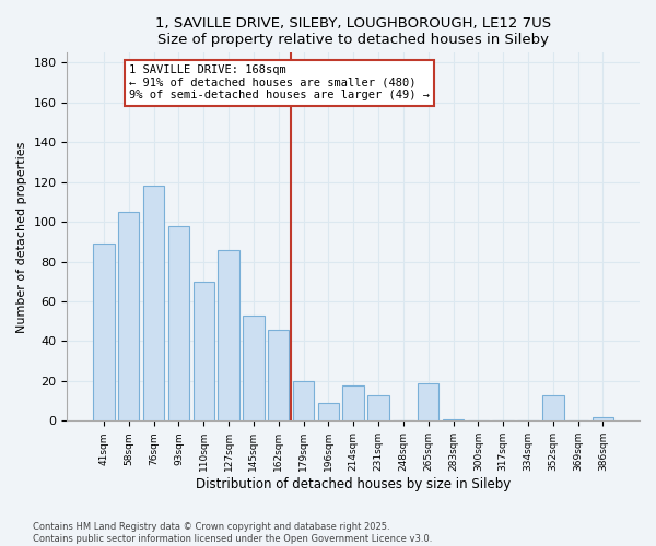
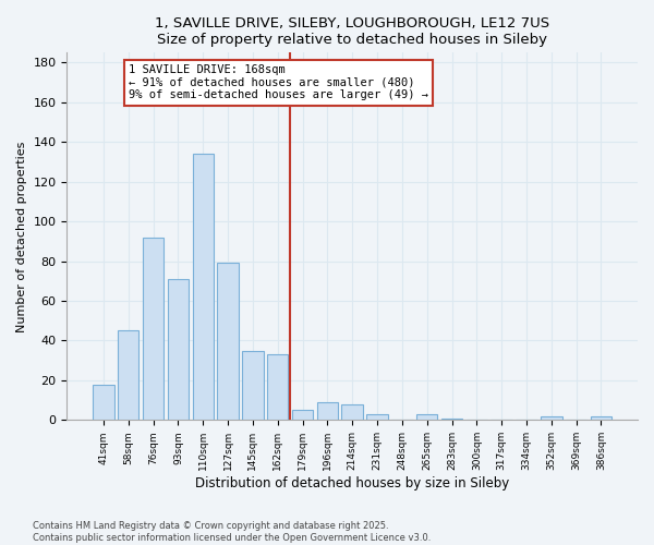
41sqm: 89 -> 18
58sqm: 105 -> 45
76sqm: 118 -> 92
93sqm: 98 -> 71
110sqm: 70 -> 134
127sqm: 86 -> 79
145sqm: 53 -> 35
162sqm: 46 -> 33
179sqm: 20 -> 5
214sqm: 18 -> 8
231sqm: 13 -> 3
265sqm: 19 -> 3
352sqm: 13 -> 2
